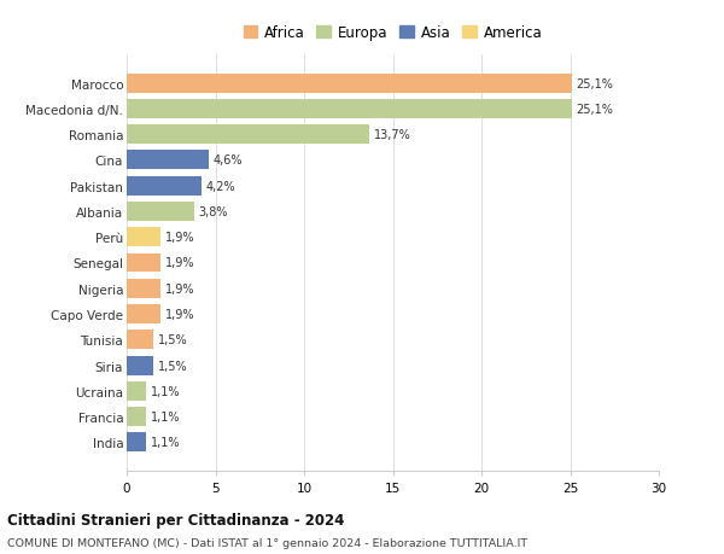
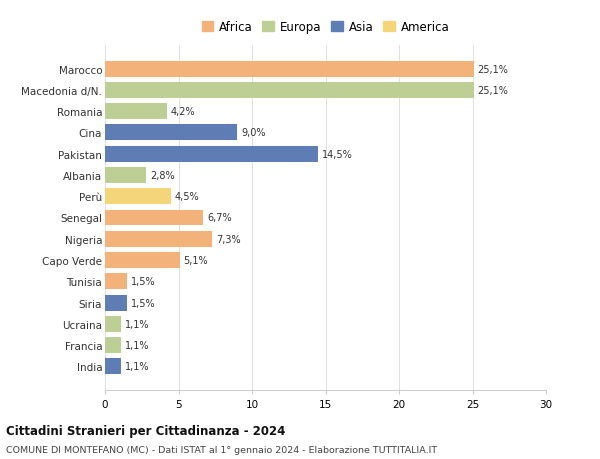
Romania: 13,7% -> 4,2%
Cina: 4,6% -> 9,0%
Pakistan: 4,2% -> 14,5%
Albania: 3,8% -> 2,8%
Perù: 1,9% -> 4,5%
Senegal: 1,9% -> 6,7%
Nigeria: 1,9% -> 7,3%
Capo Verde: 1,9% -> 5,1%
